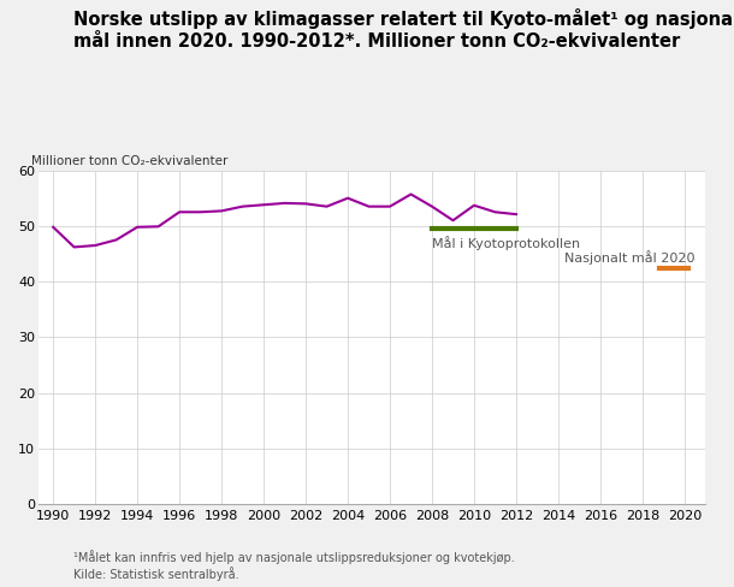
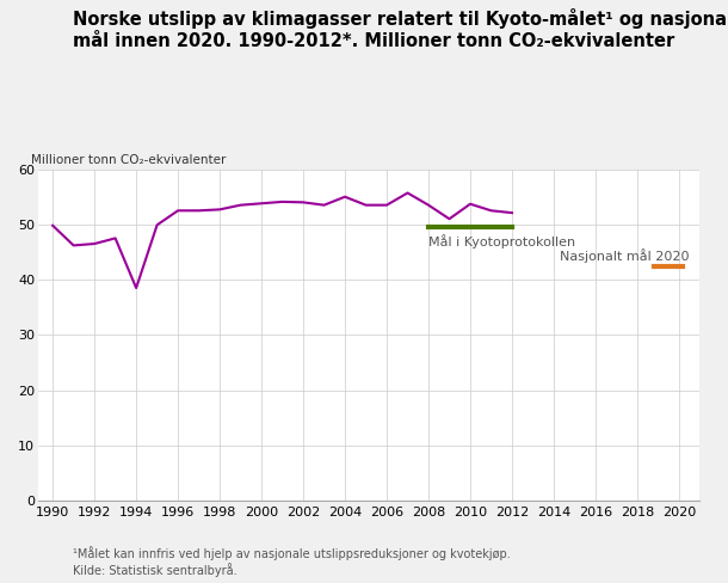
1994: 49.8 -> 38.5
